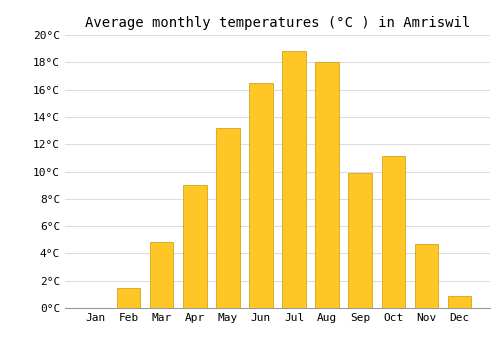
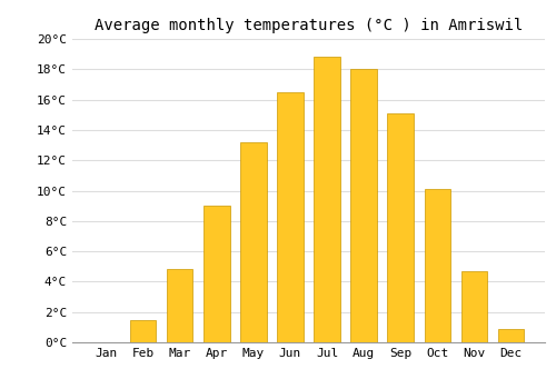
Sep: 9.9°C -> 15.1°C
Oct: 11.1°C -> 10.1°C
